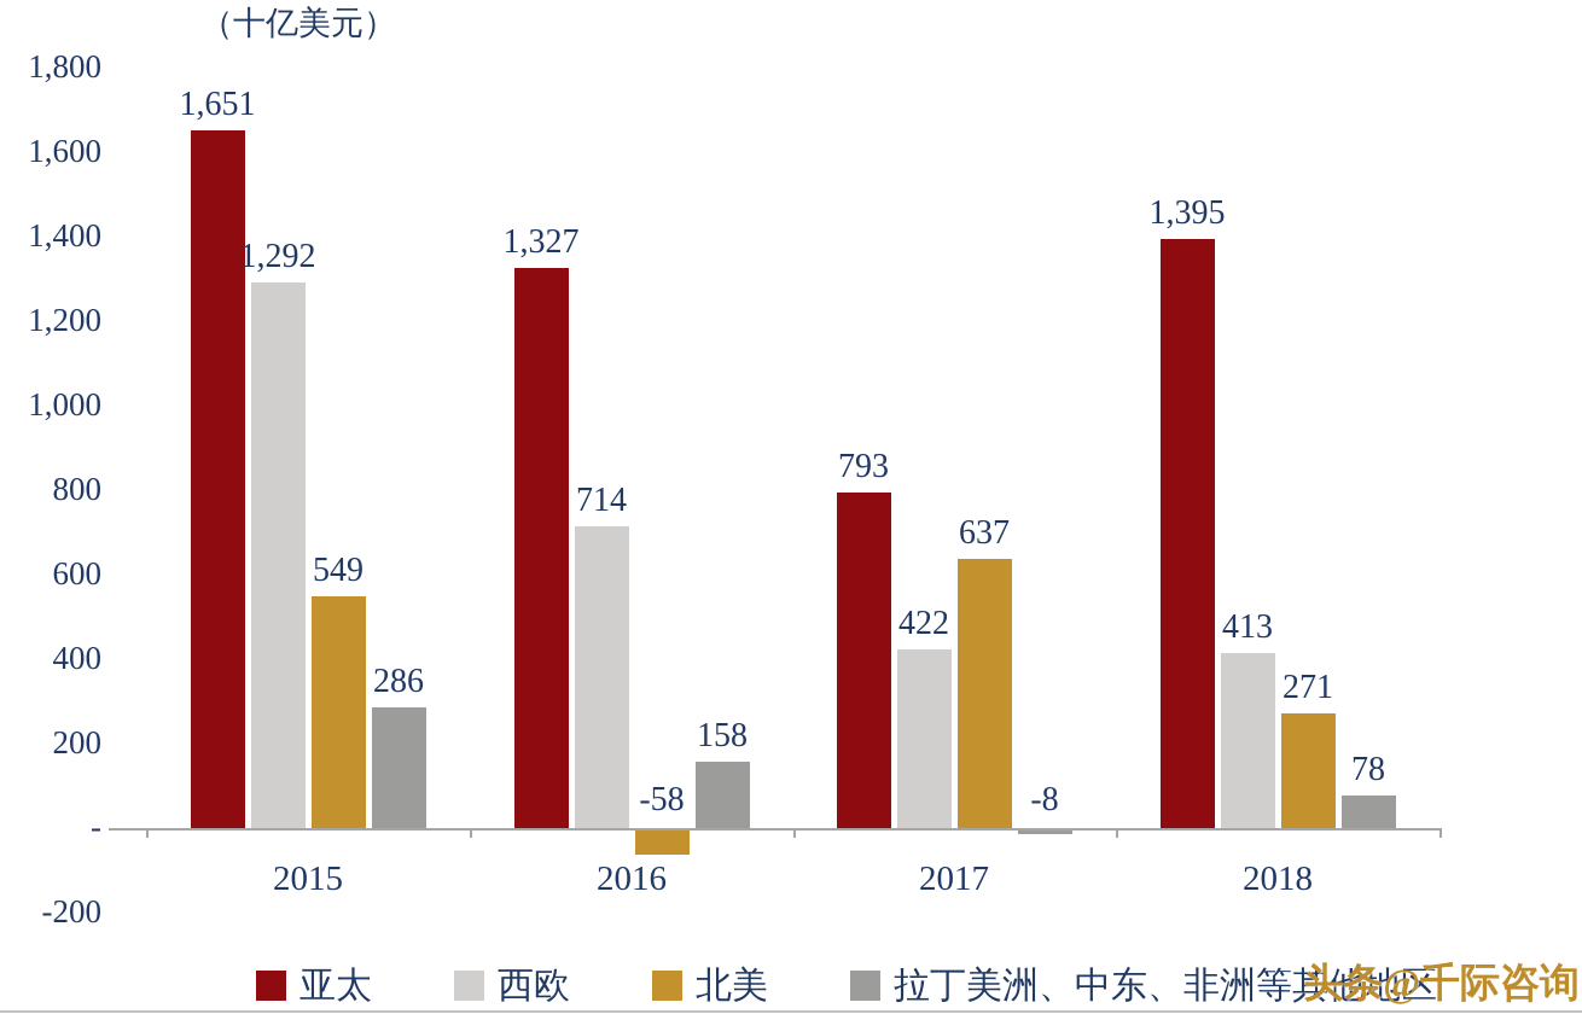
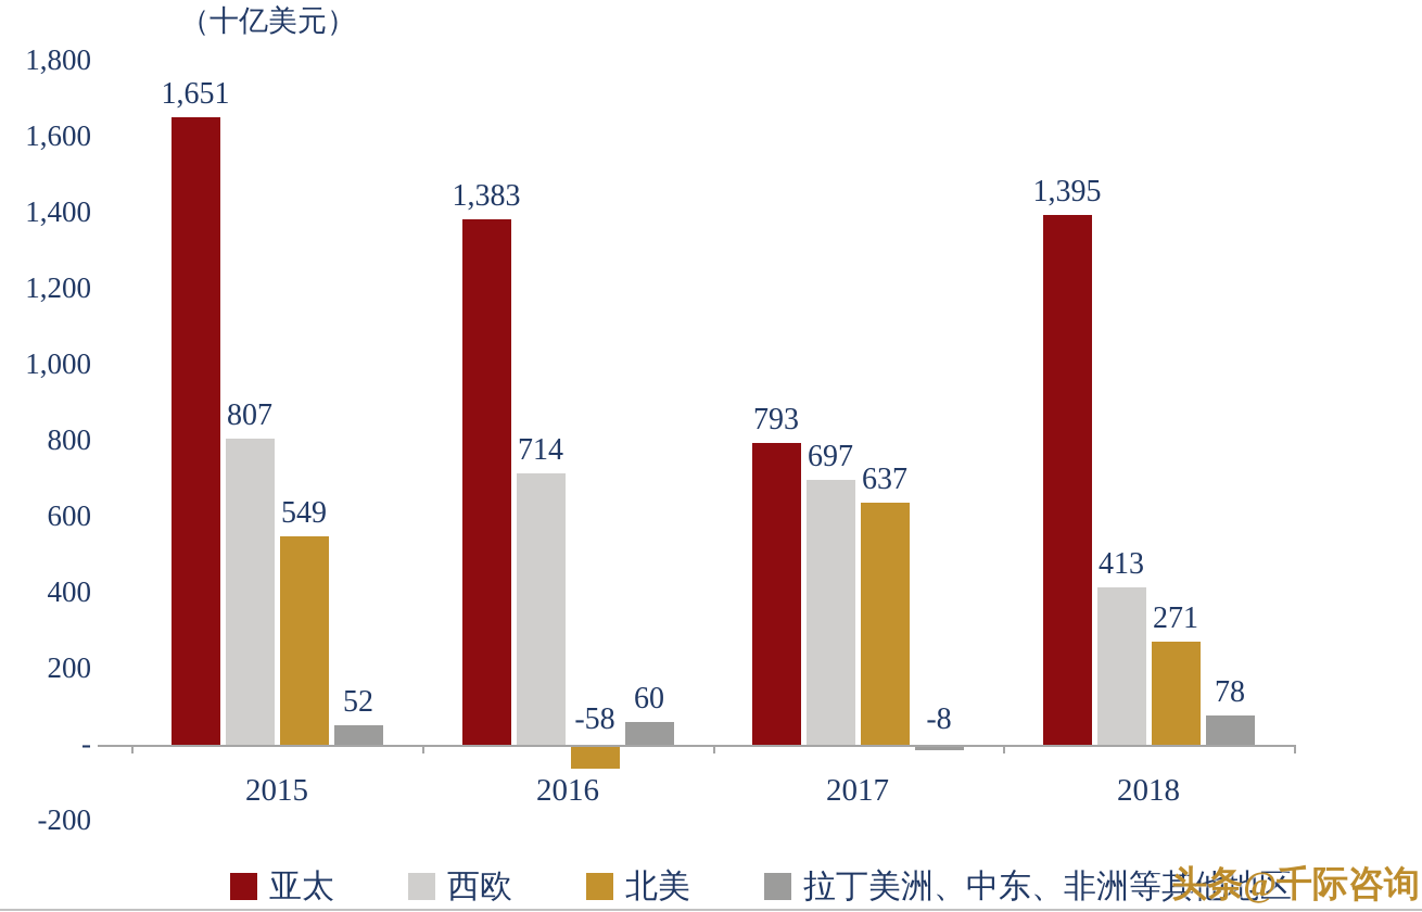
西欧/2015: 1,292 -> 807
拉丁美洲、中东、非洲等其他地区/2015: 286 -> 52
亚太/2016: 1,327 -> 1,383
拉丁美洲、中东、非洲等其他地区/2016: 158 -> 60
西欧/2017: 422 -> 697
